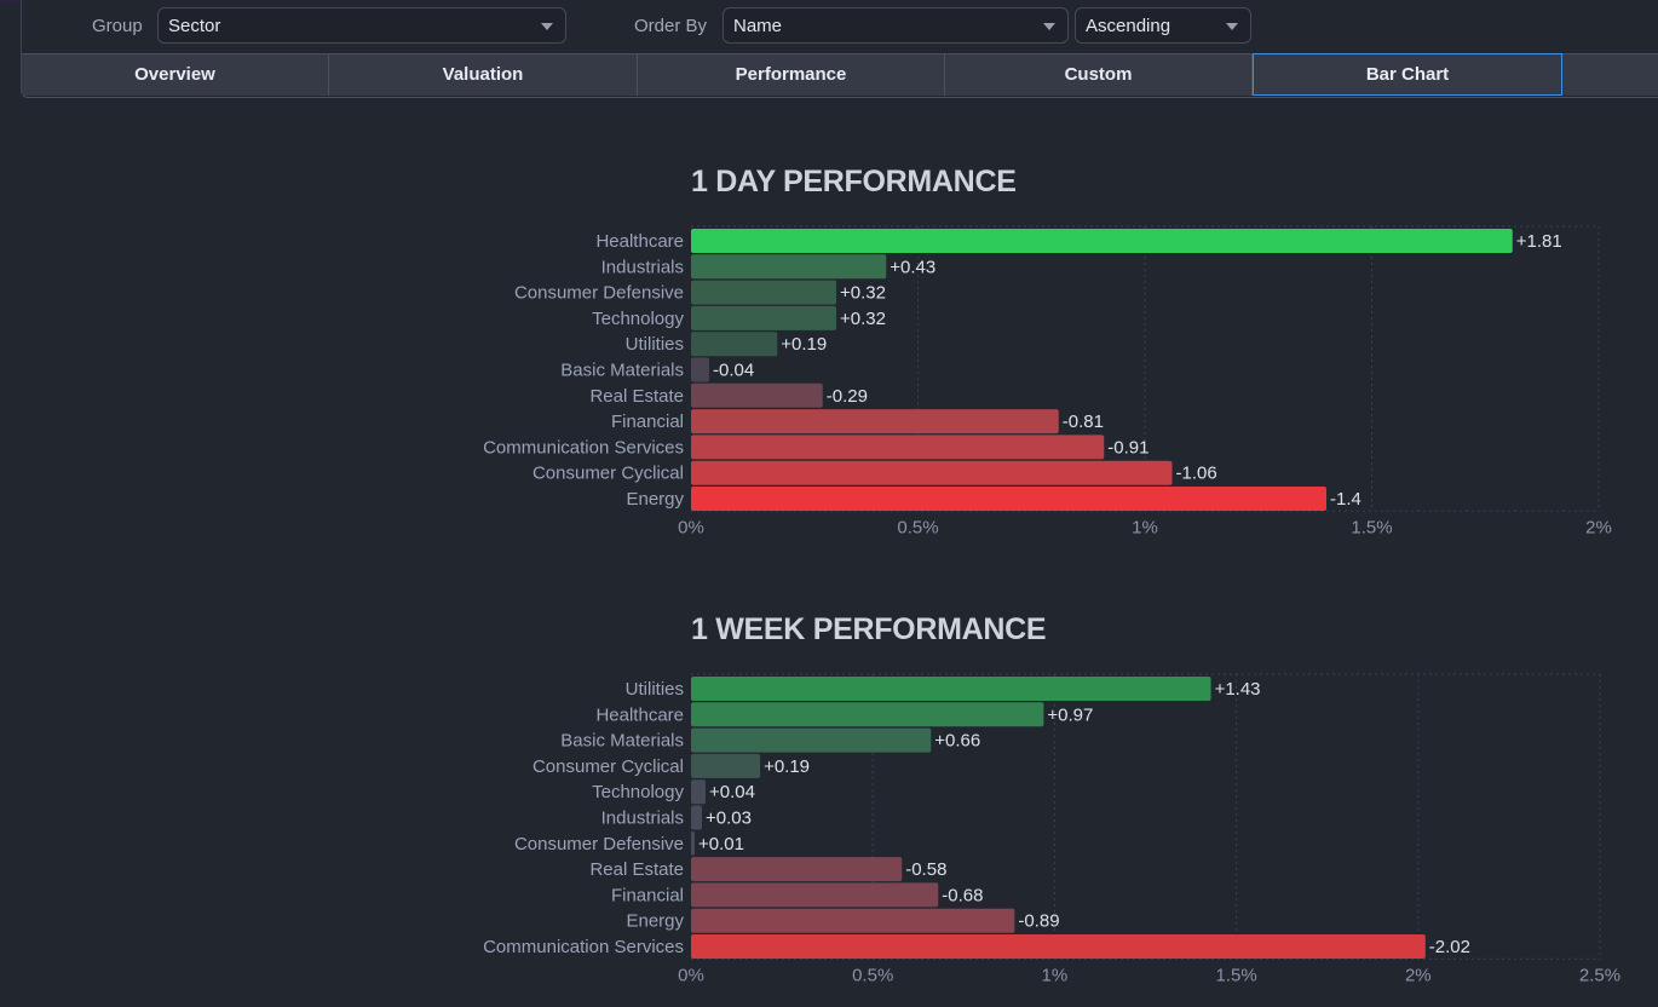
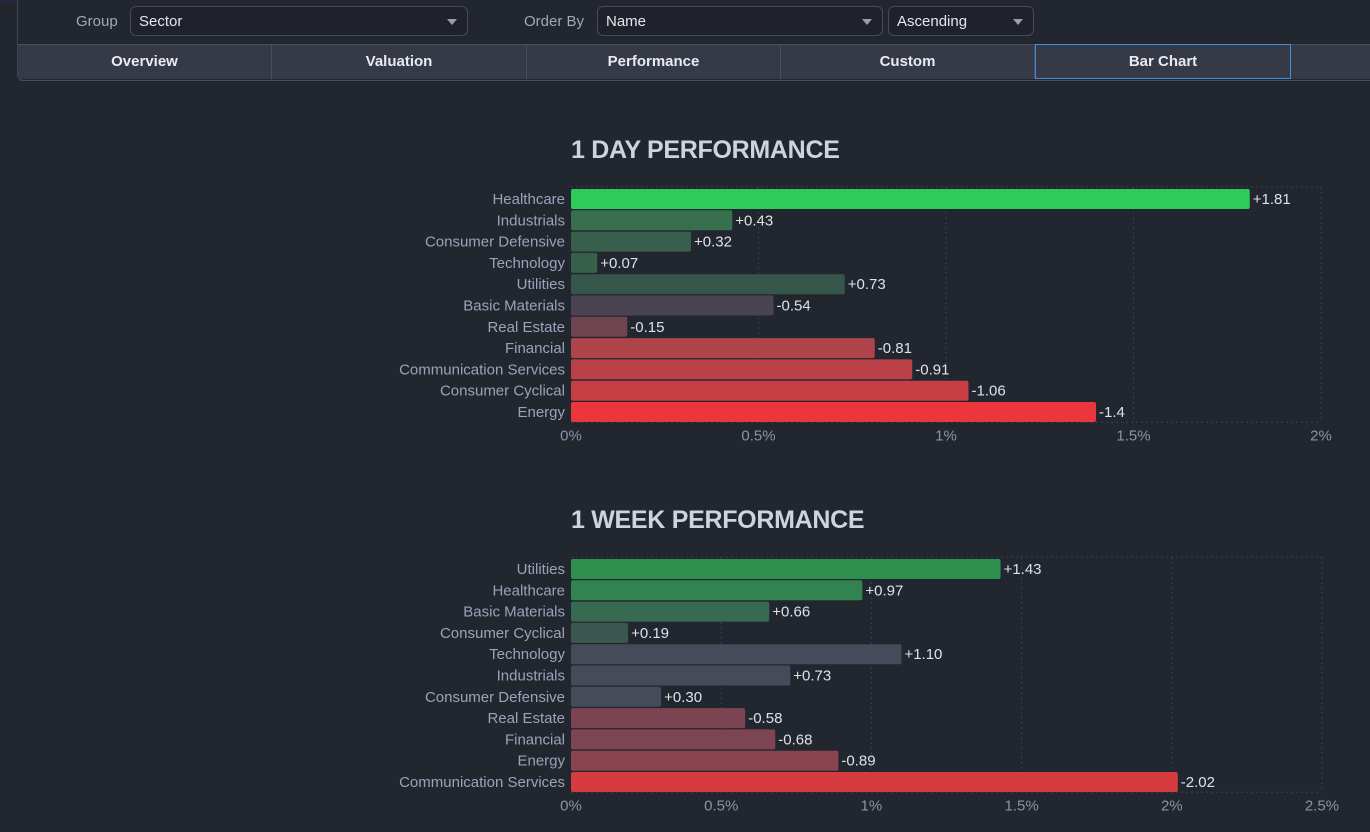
1 DAY PERFORMANCE/Technology: +0.32 -> +0.07
1 DAY PERFORMANCE/Utilities: +0.19 -> +0.73
1 DAY PERFORMANCE/Basic Materials: -0.04 -> -0.54
1 DAY PERFORMANCE/Real Estate: -0.29 -> -0.15
1 WEEK PERFORMANCE/Technology: +0.04 -> +1.10
1 WEEK PERFORMANCE/Industrials: +0.03 -> +0.73
1 WEEK PERFORMANCE/Consumer Defensive: +0.01 -> +0.30
